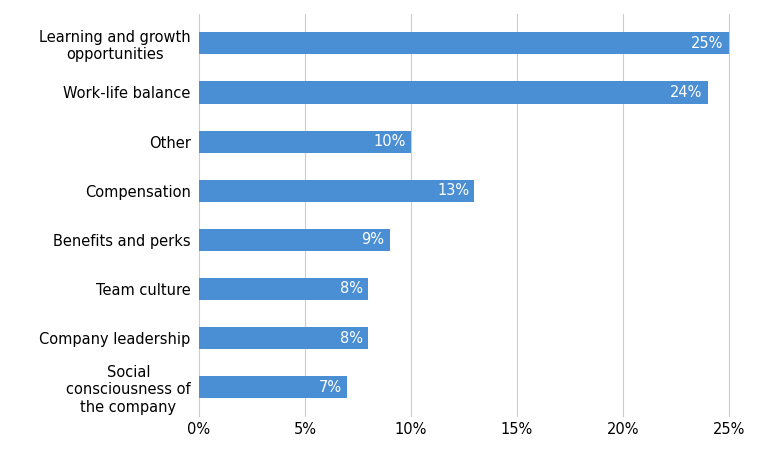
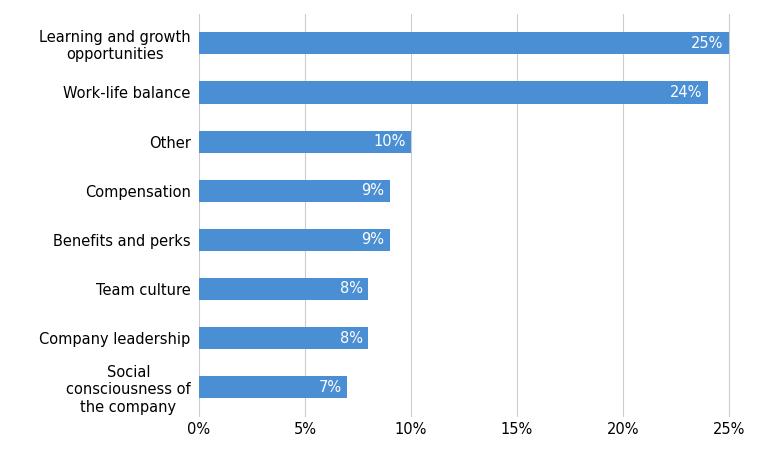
Compensation: 13% -> 9%
